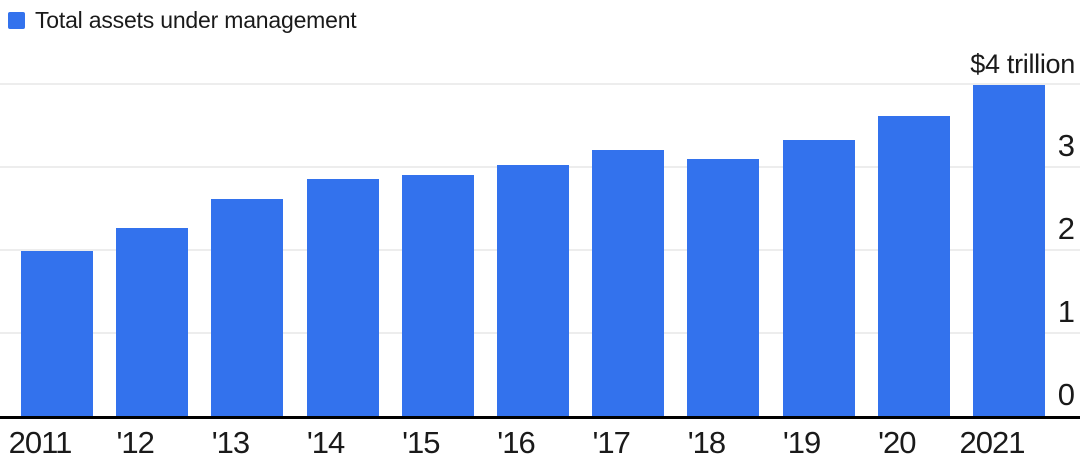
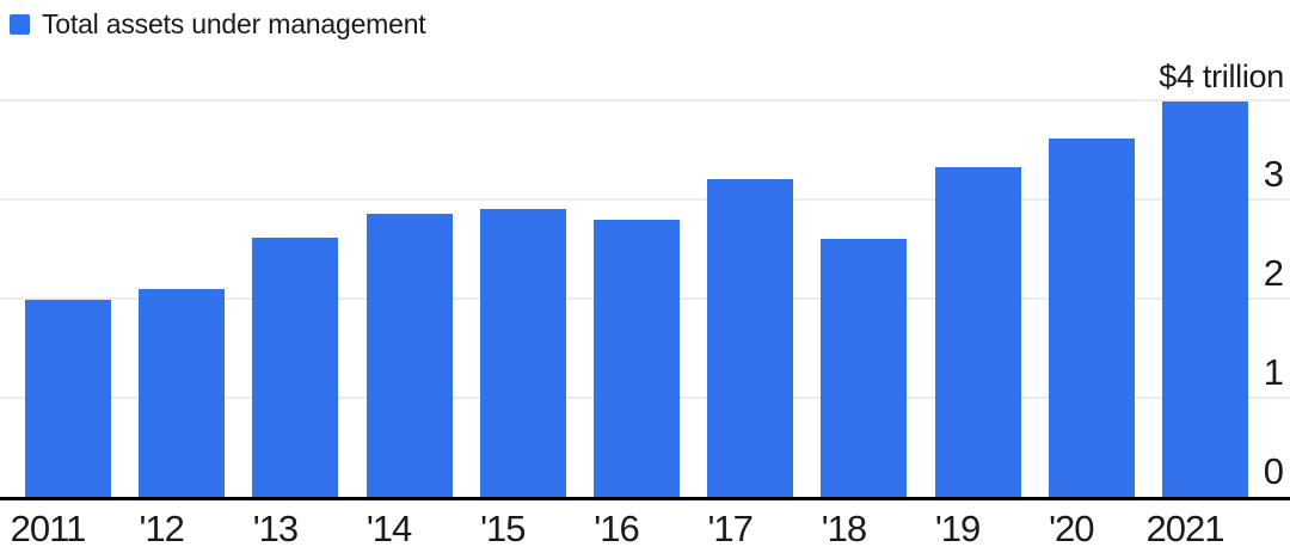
'12: 2.3 -> 2.1
'16: 3.0 -> 2.8
'18: 3.1 -> 2.6
